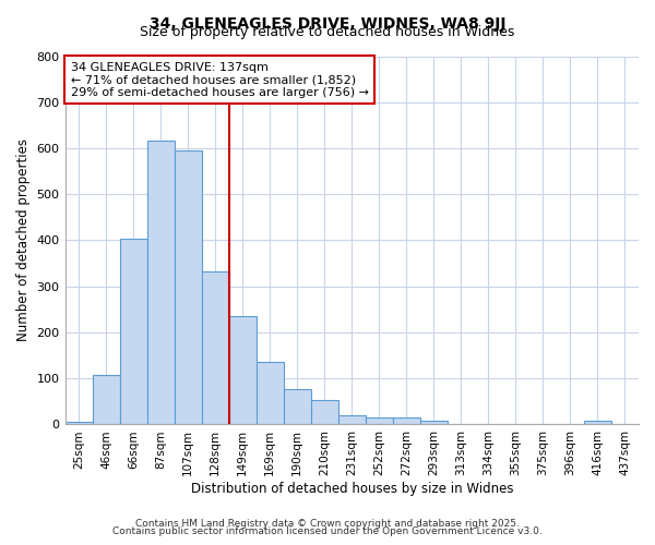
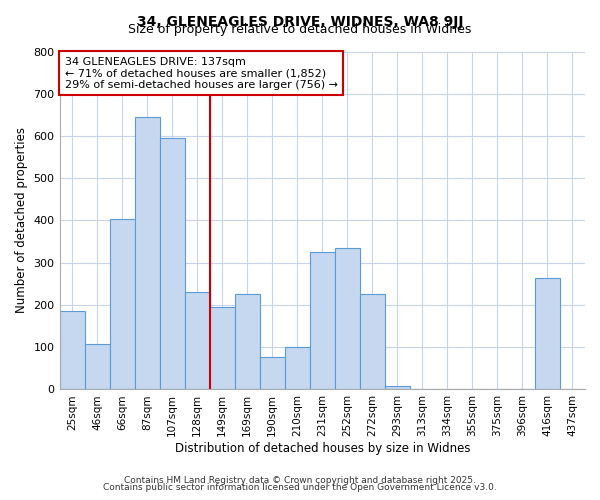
25sqm: 7 -> 185
87sqm: 617 -> 645
128sqm: 333 -> 230
149sqm: 235 -> 195
169sqm: 137 -> 225
210sqm: 52 -> 100
231sqm: 20 -> 325
252sqm: 15 -> 335
272sqm: 15 -> 225
416sqm: 8 -> 265
